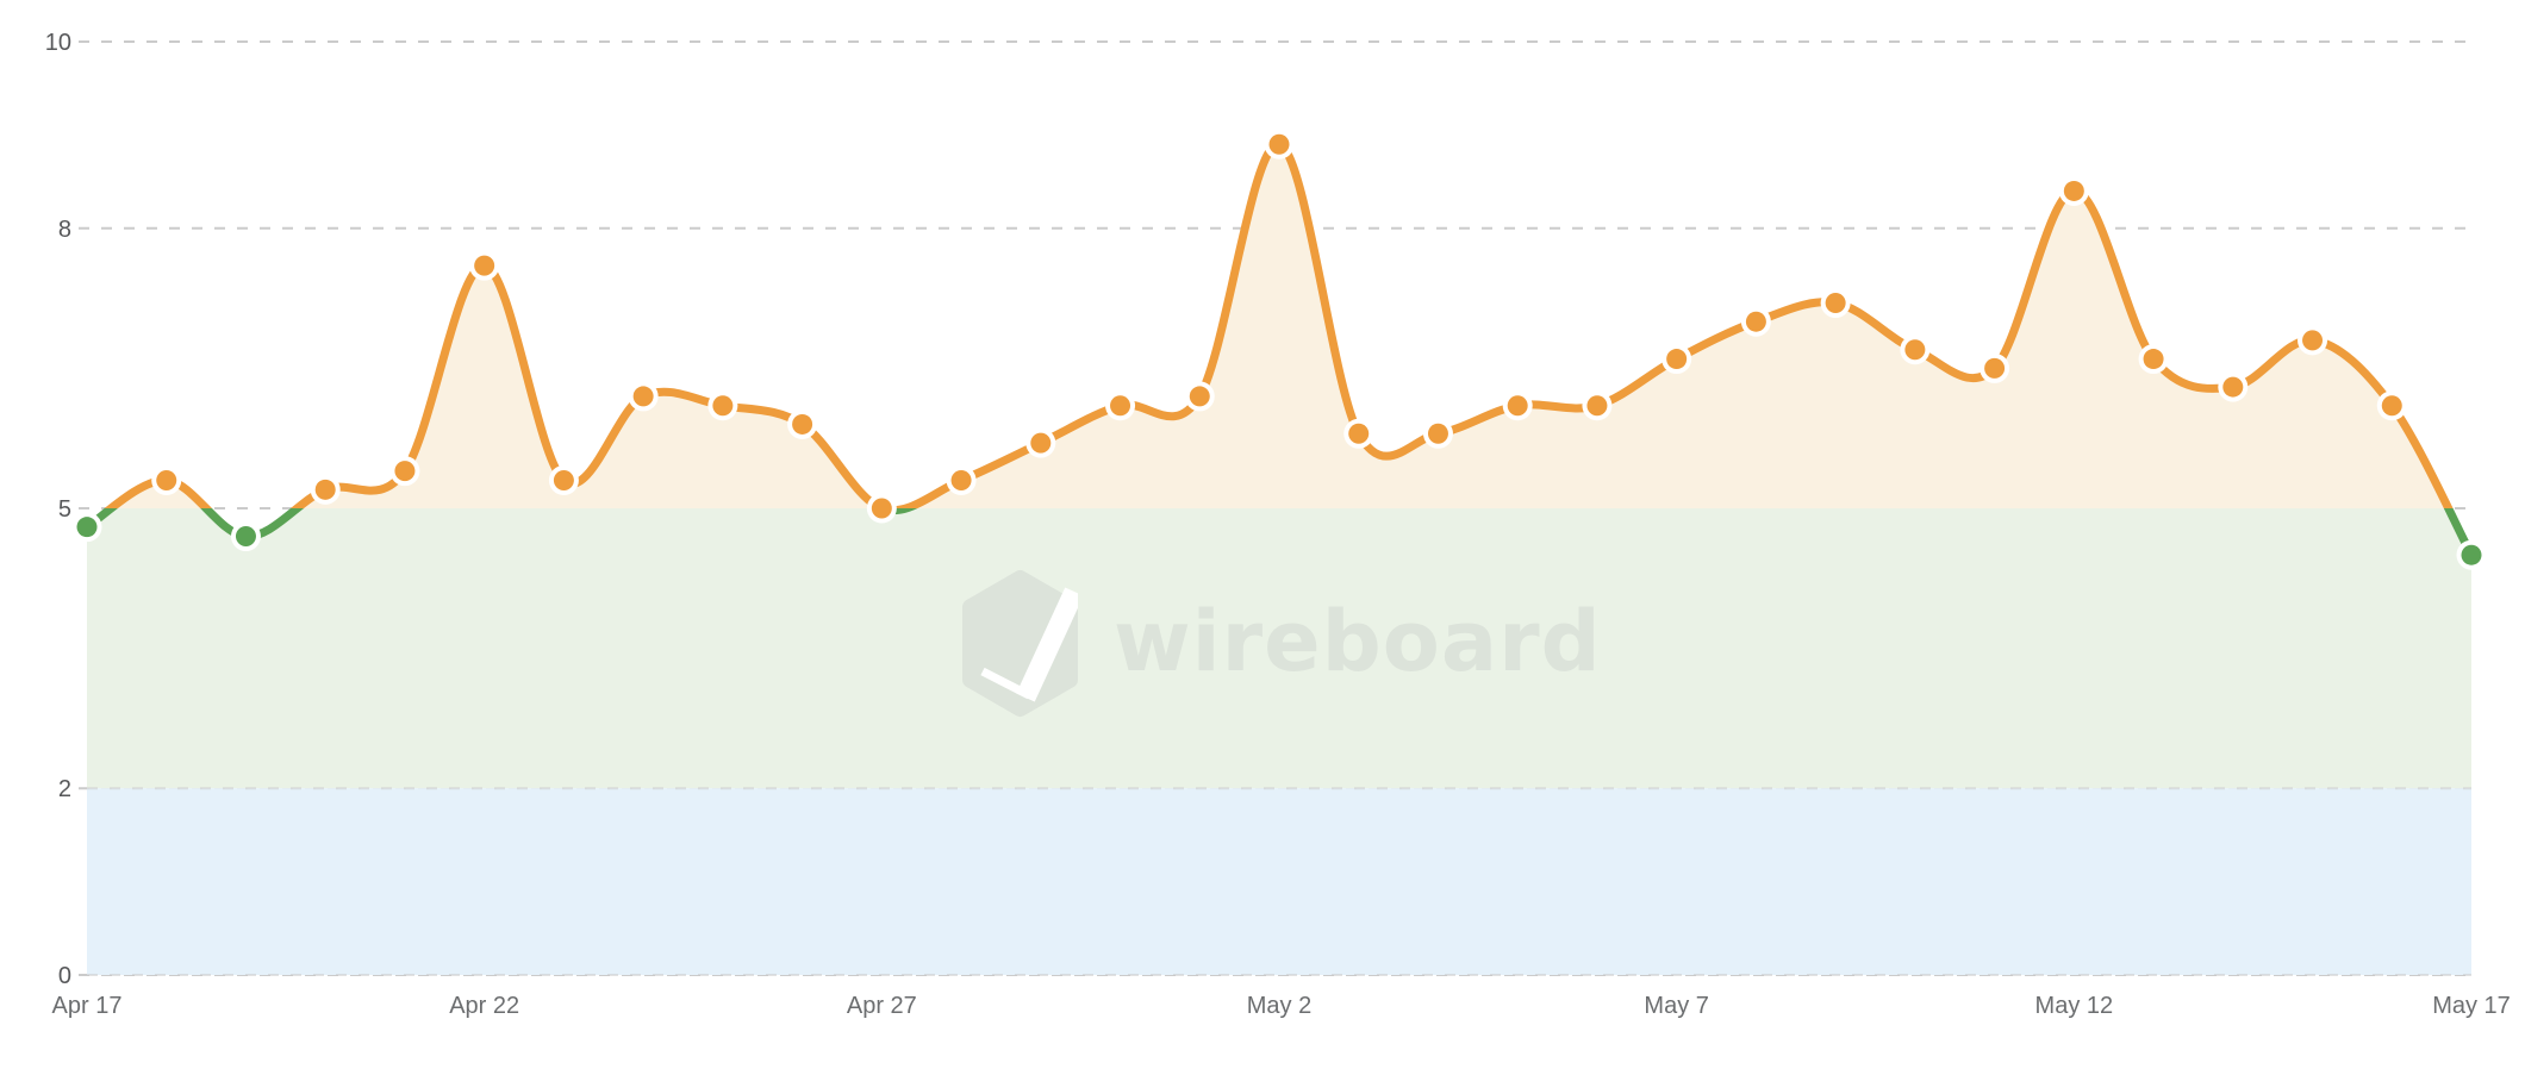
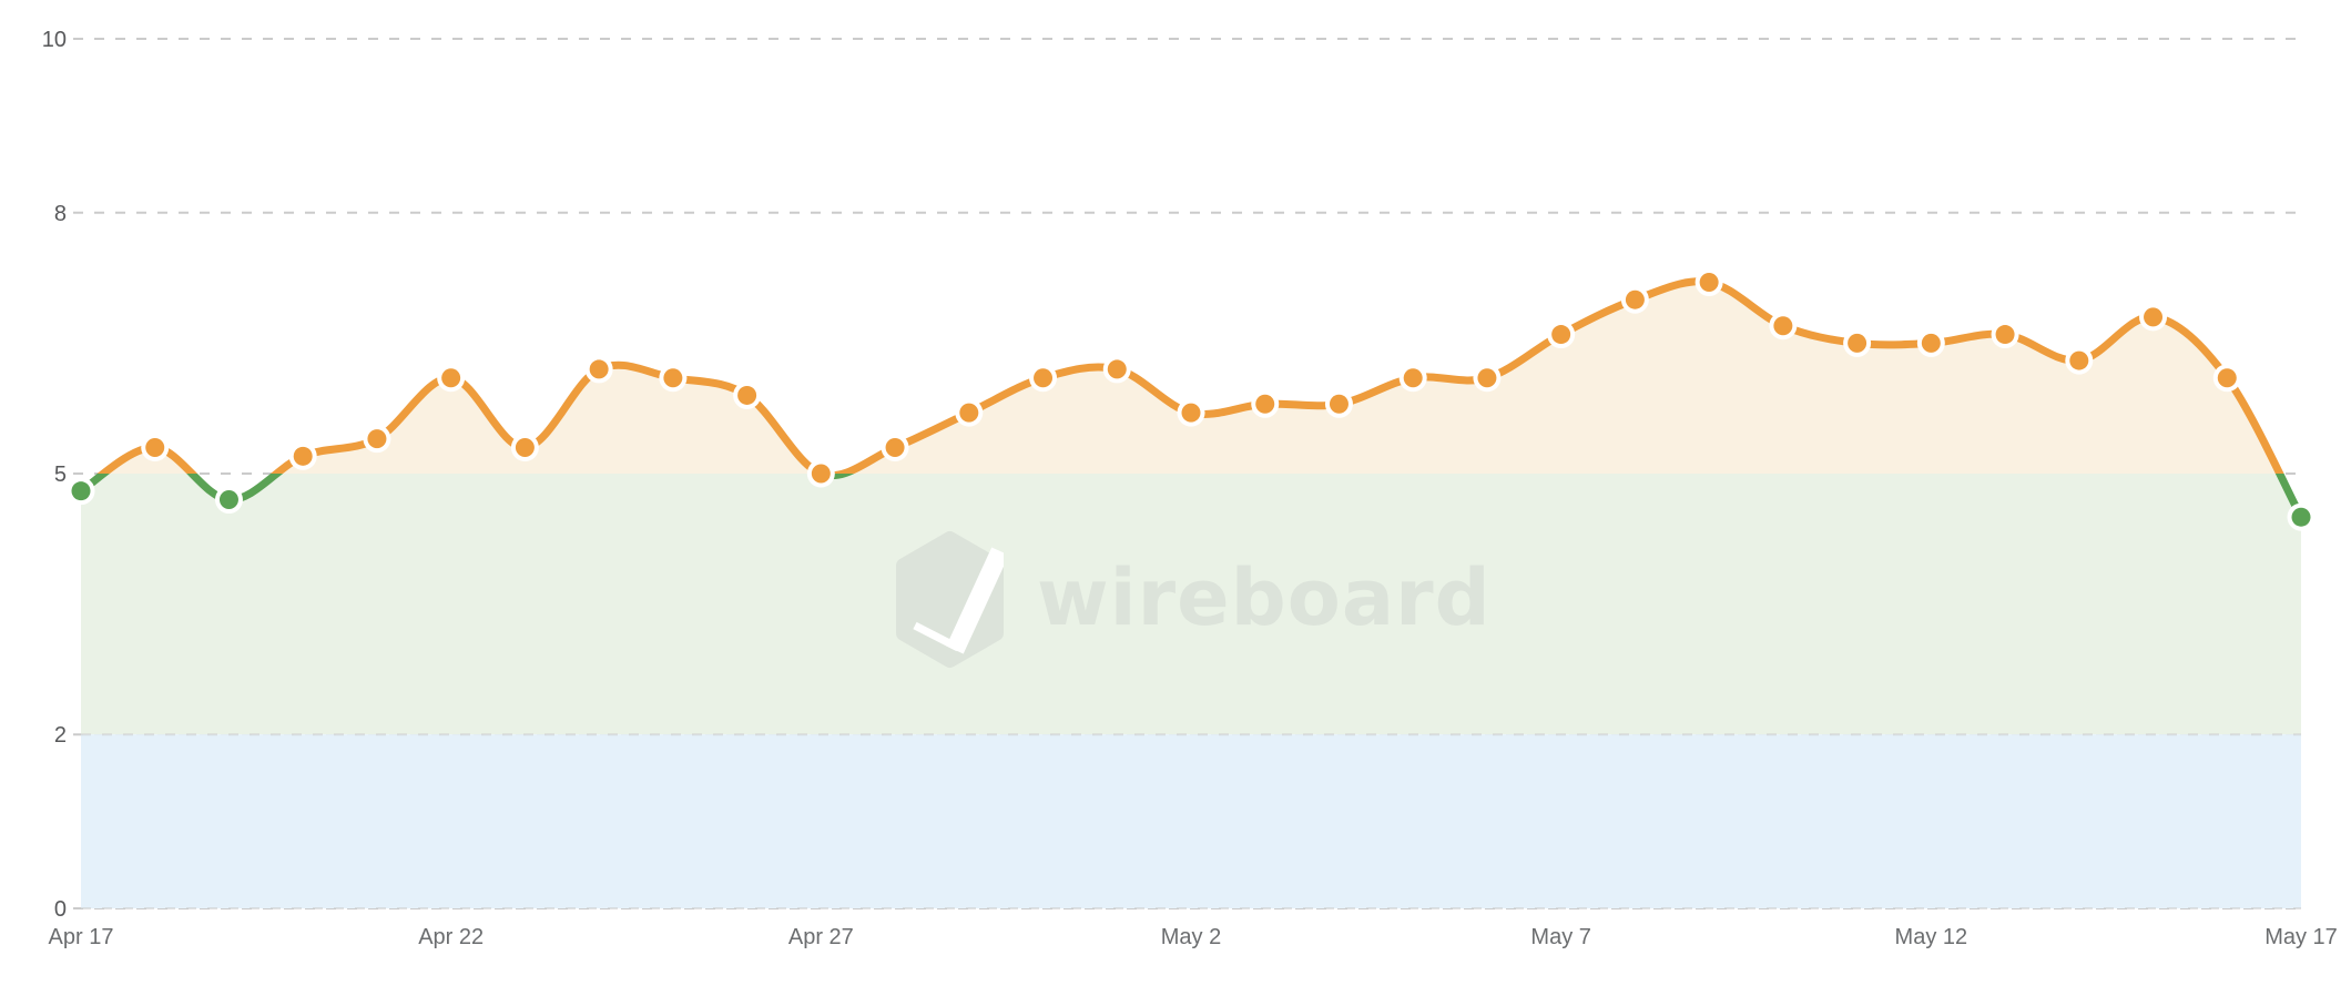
Apr 22: 7.6 -> 6.1
May 2: 8.9 -> 5.7
May 12: 8.4 -> 6.5
